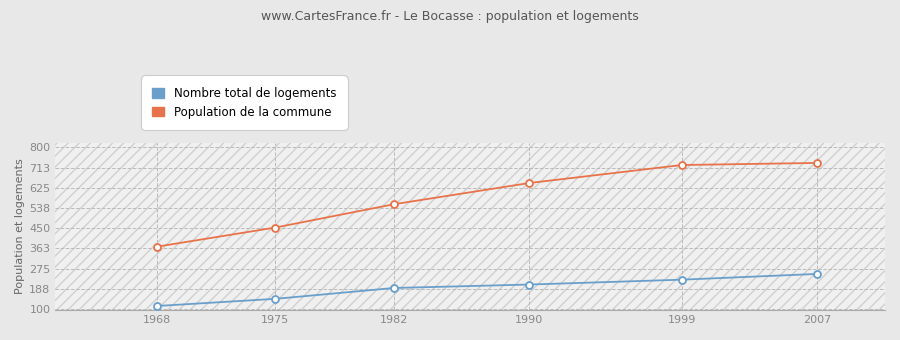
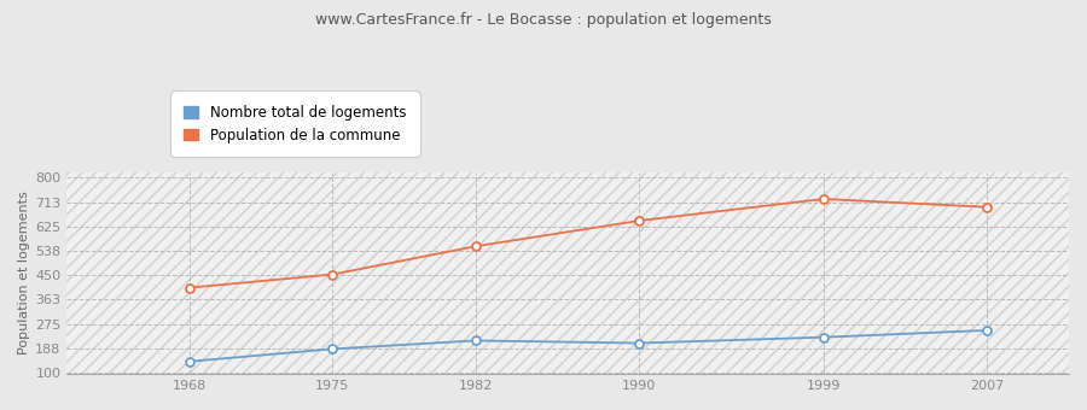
Nombre total de logements/1968: 113 -> 140
Population de la commune/1968: 370 -> 405
Nombre total de logements/1975: 144 -> 185
Nombre total de logements/1982: 191 -> 215
Population de la commune/2007: 733 -> 695
